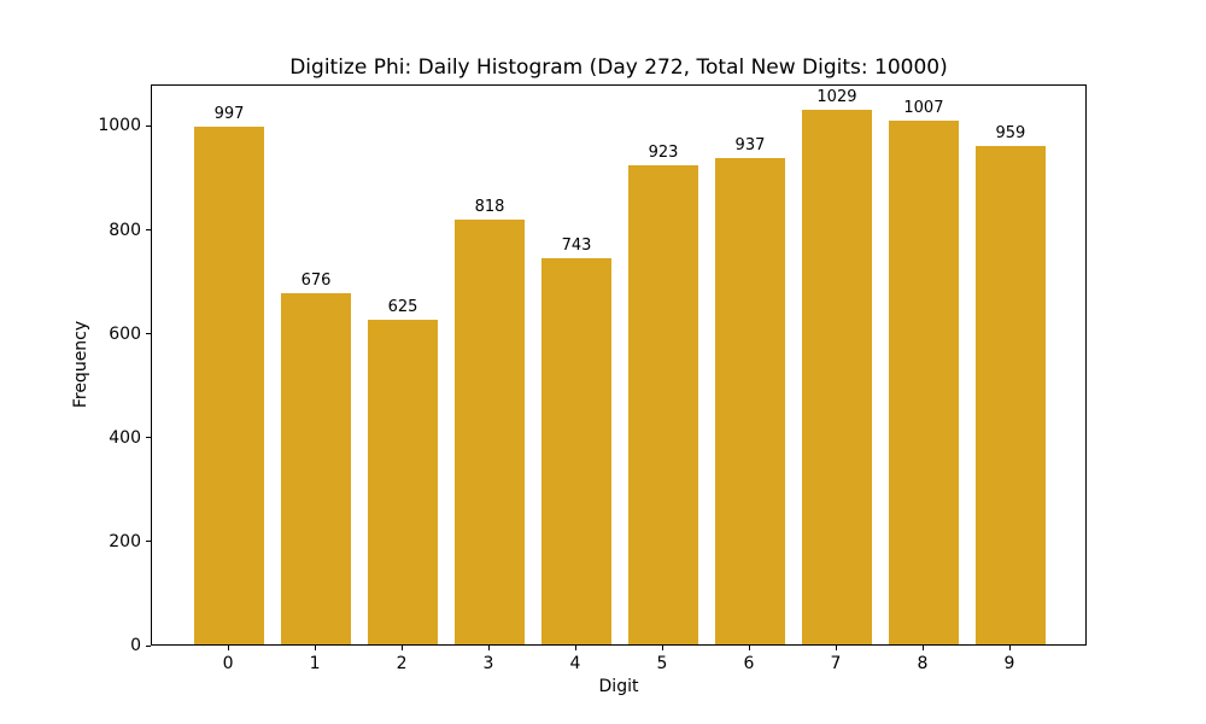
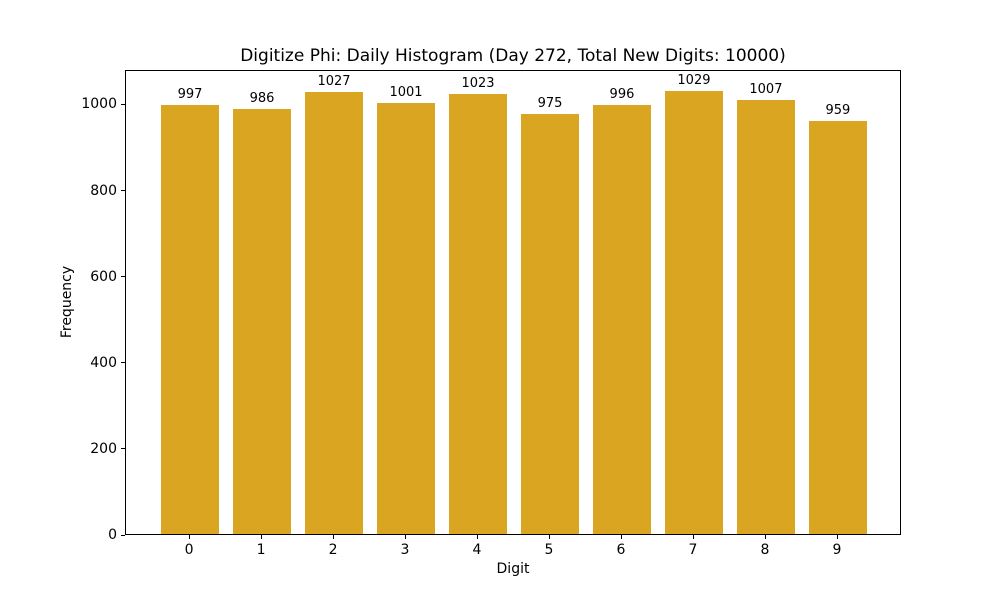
1: 676 -> 986
2: 625 -> 1027
3: 818 -> 1001
4: 743 -> 1023
5: 923 -> 975
6: 937 -> 996
